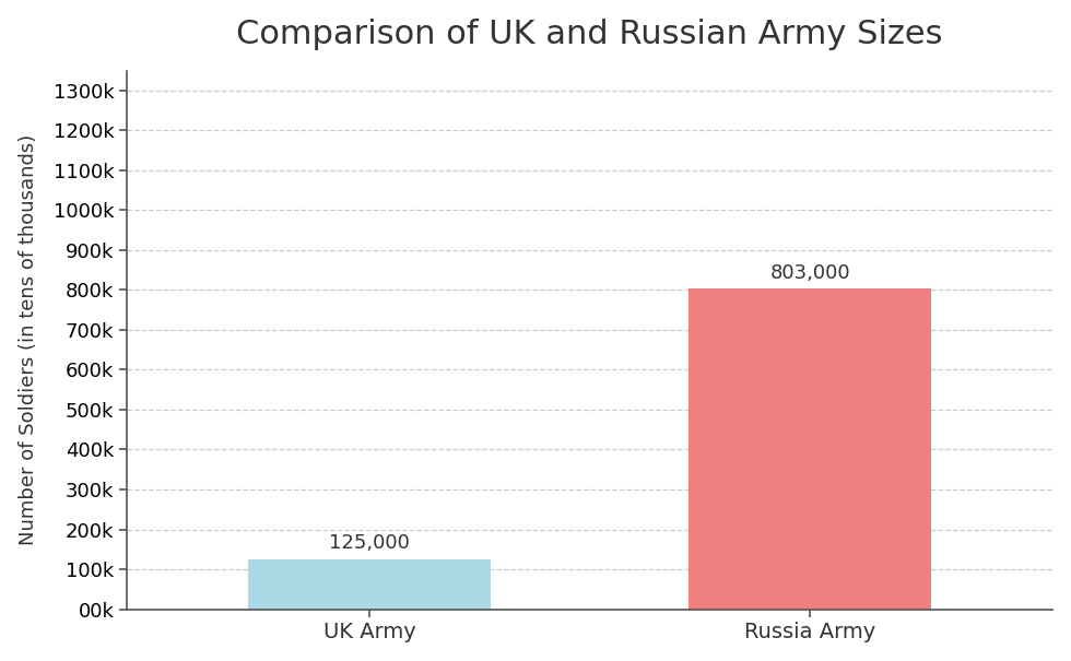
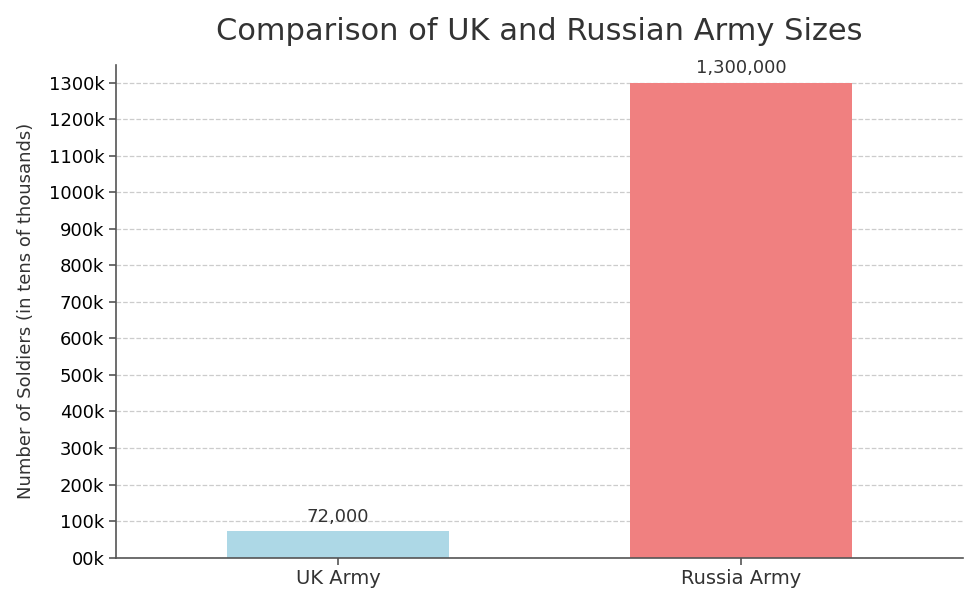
UK Army: 125,000 -> 72,000
Russia Army: 803,000 -> 1,300,000
